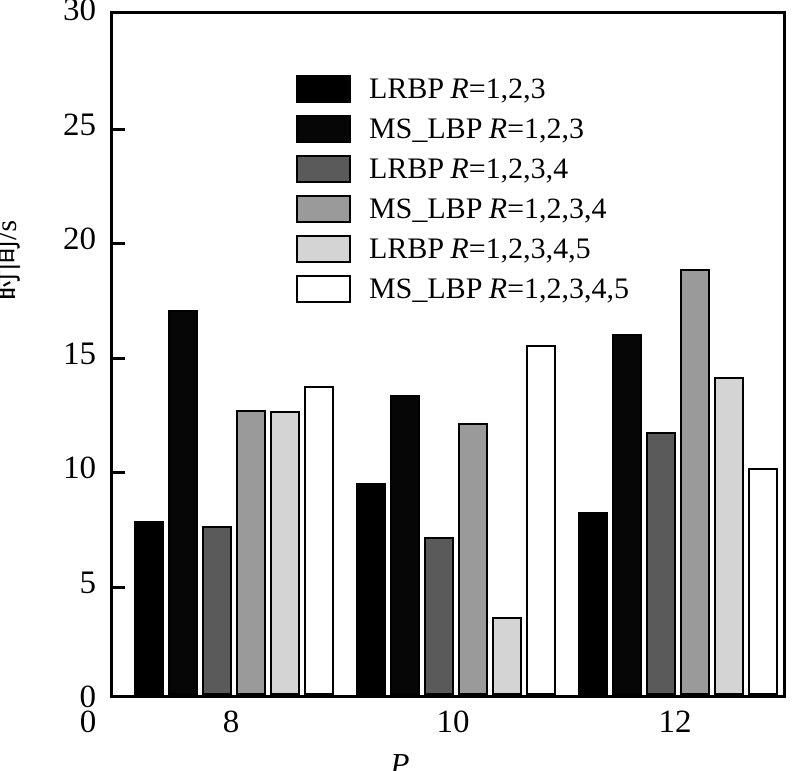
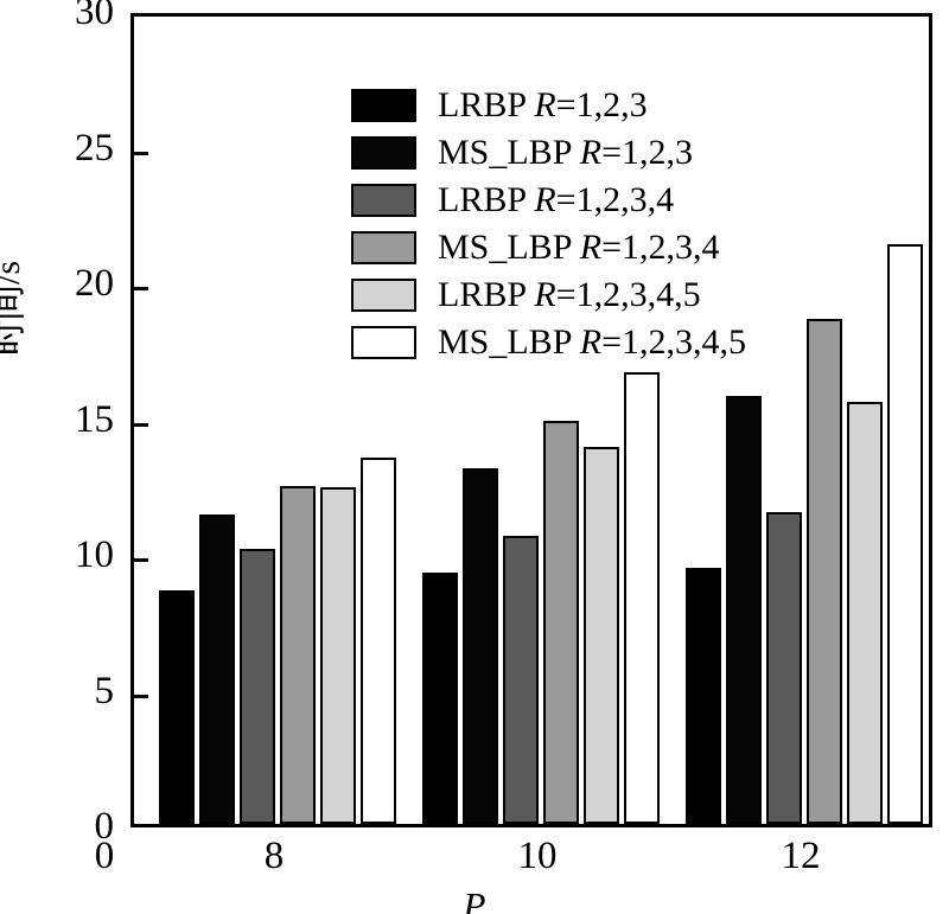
LRBP R=1,2,3/8: 7.6 -> 8.6
MS_LBP R=1,2,3/8: 16.8 -> 11.4
LRBP R=1,2,3,4/8: 7.4 -> 10.2
LRBP R=1,2,3,4/10: 6.9 -> 10.6
MS_LBP R=1,2,3,4/10: 11.9 -> 14.8
LRBP R=1,2,3,4,5/10: 3.4 -> 13.9
MS_LBP R=1,2,3,4,5/10: 15.3 -> 16.6
LRBP R=1,2,3/12: 8.0 -> 9.4
LRBP R=1,2,3,4,5/12: 13.9 -> 15.6
MS_LBP R=1,2,3,4,5/12: 9.9 -> 21.4
